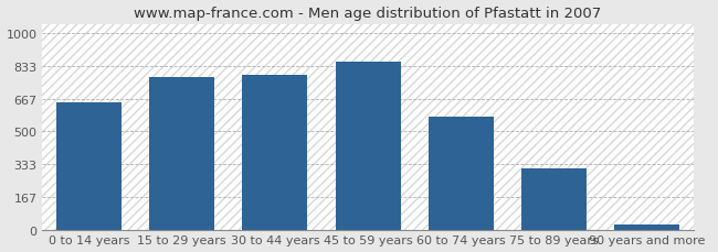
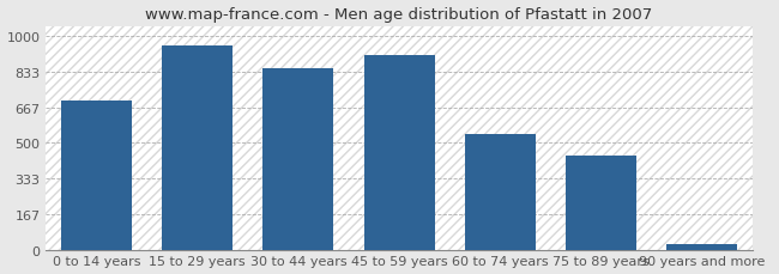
0 to 14 years: 650 -> 700
15 to 29 years: 780 -> 960
30 to 44 years: 790 -> 850
45 to 59 years: 860 -> 910
60 to 74 years: 580 -> 540
75 to 89 years: 310 -> 440
